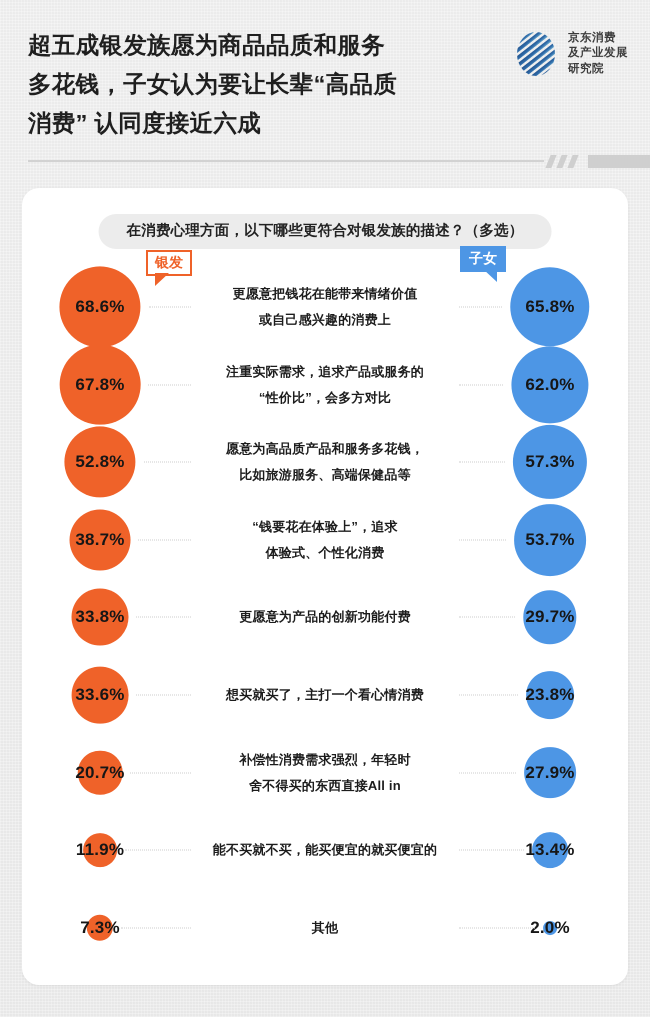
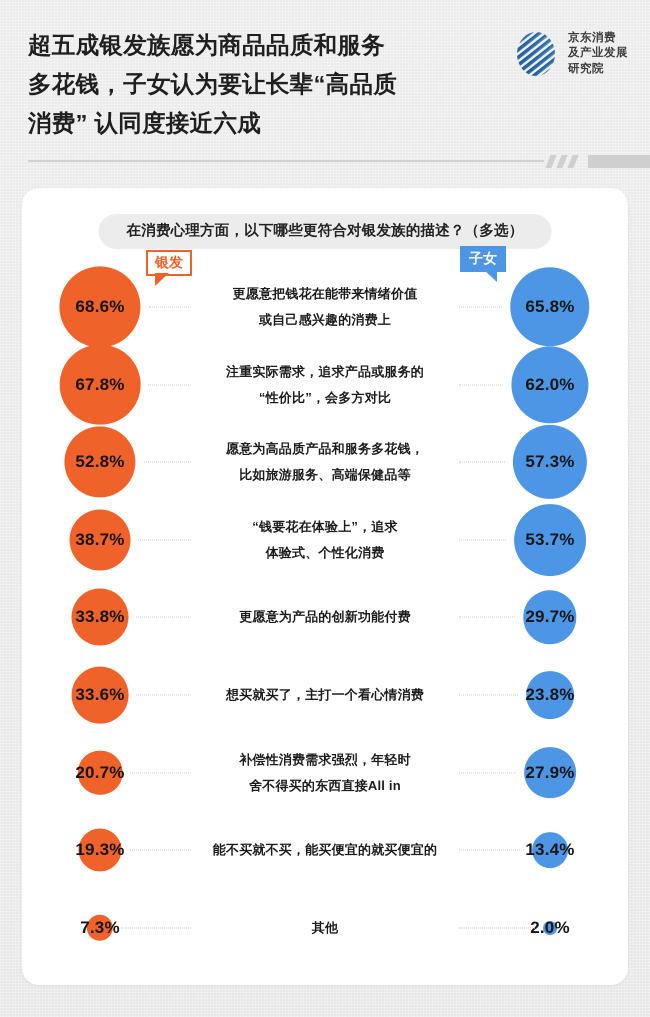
银发/能不买就不买，能买便宜的就买便宜的: 11.9% -> 19.3%
